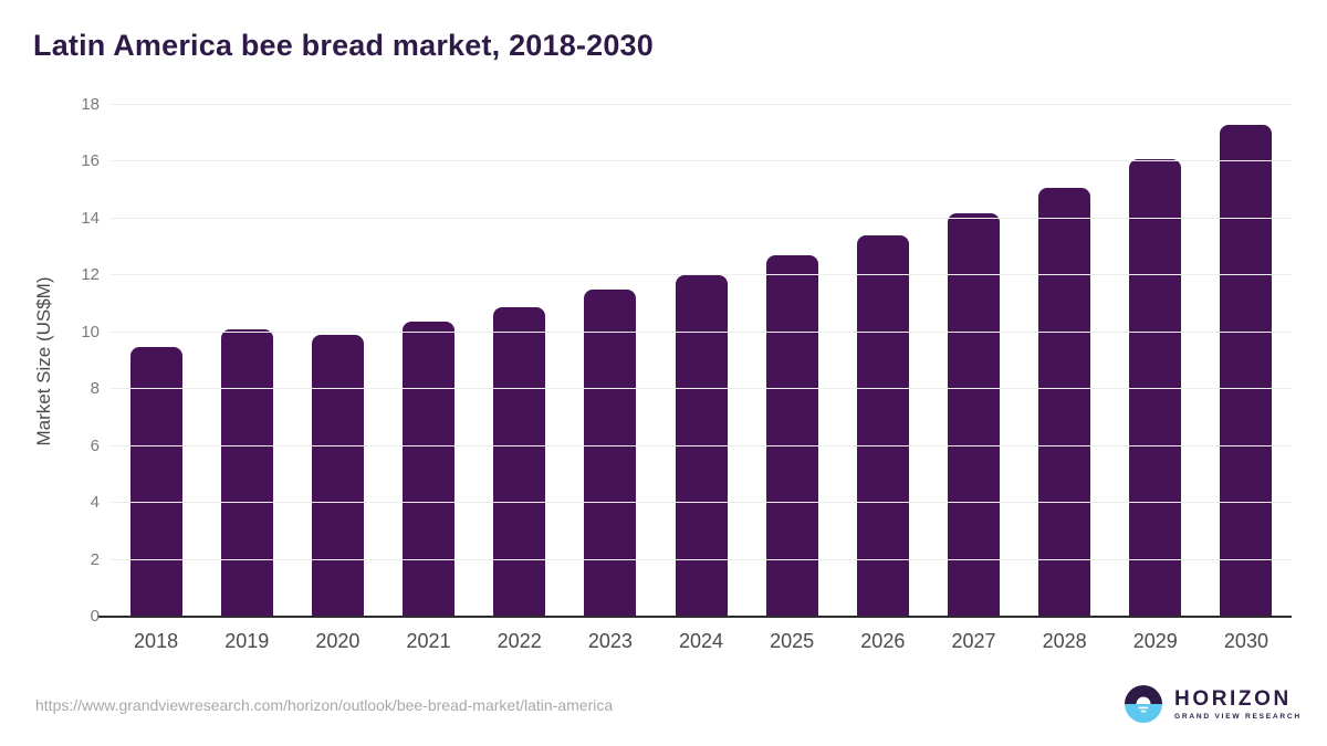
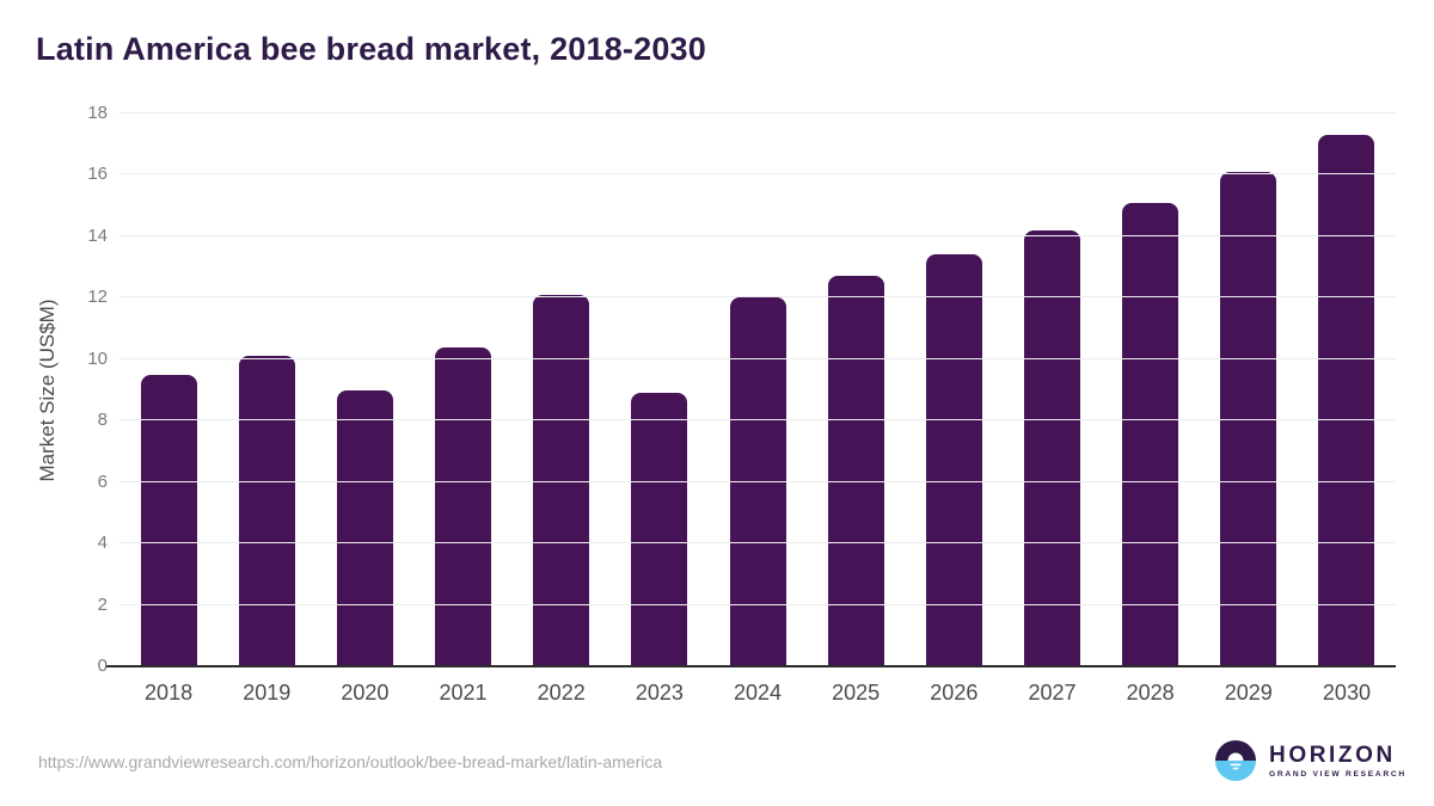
2020: 9.9 -> 9.0
2022: 10.9 -> 12.1
2023: 11.5 -> 8.9
